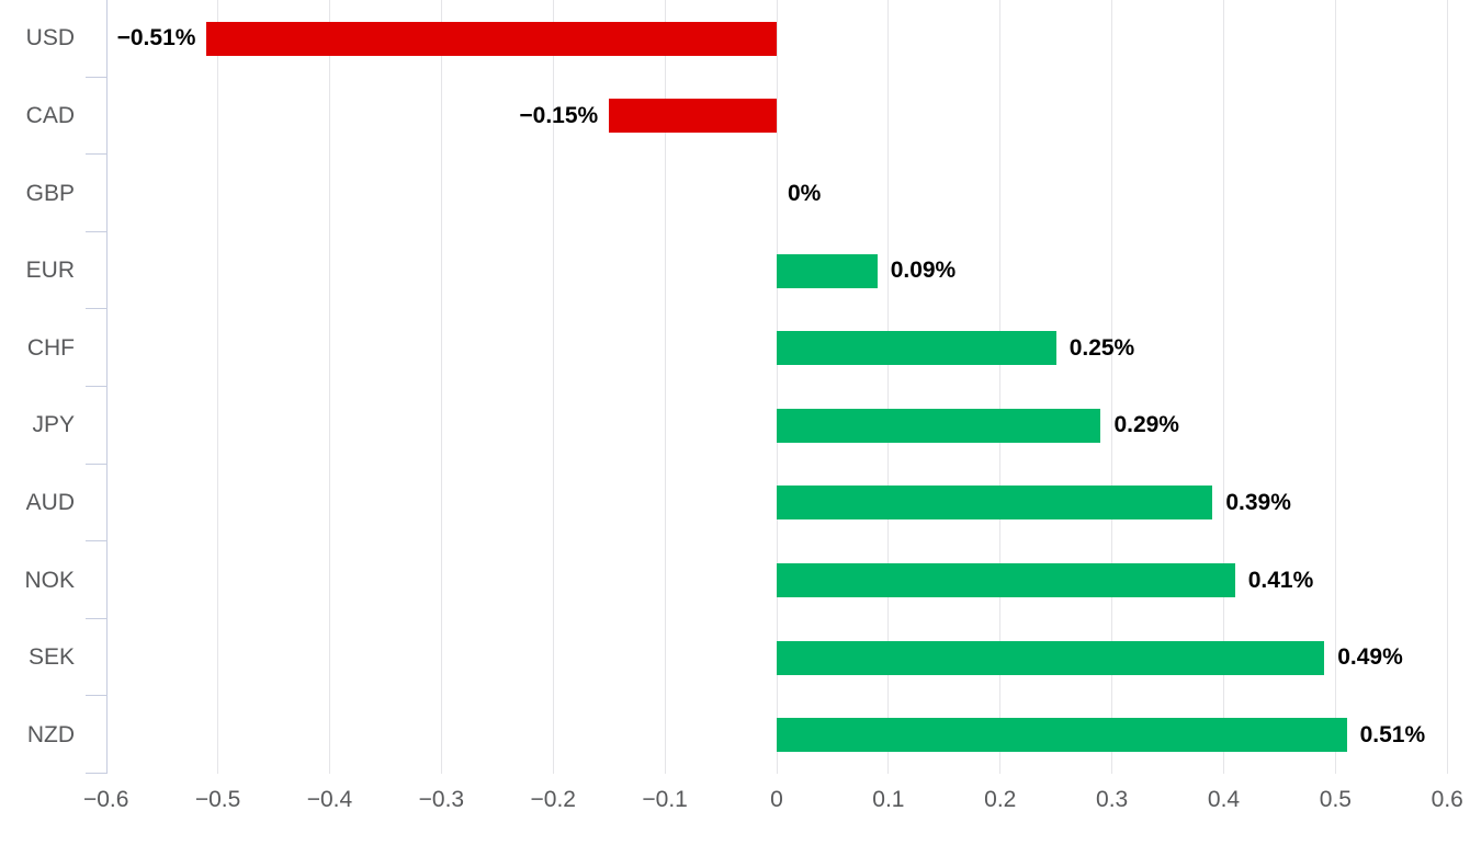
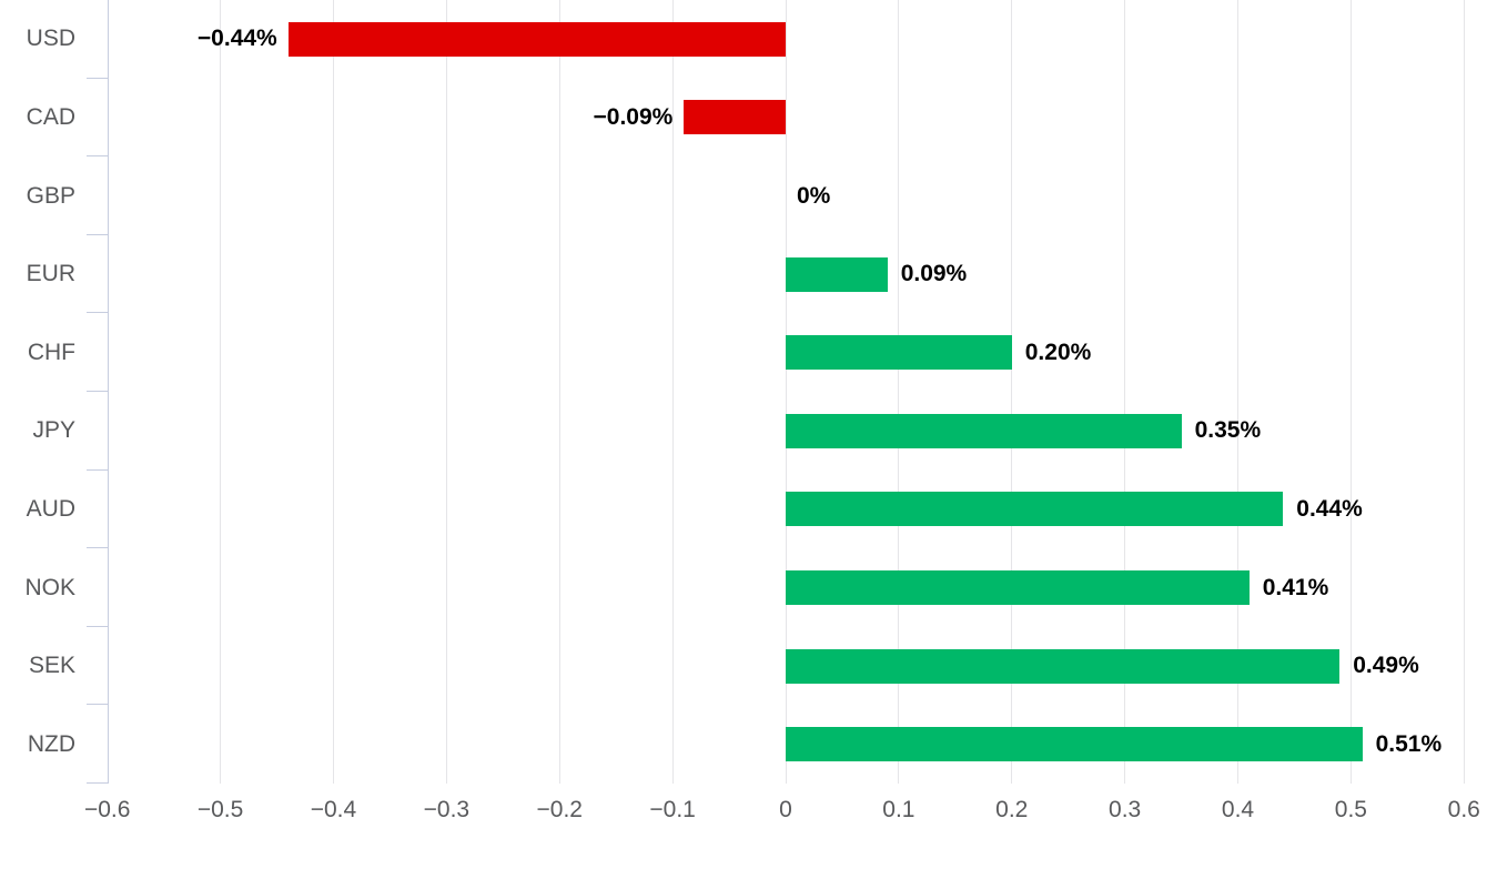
USD: −0.51% -> −0.44%
CAD: −0.15% -> −0.09%
CHF: 0.25% -> 0.20%
JPY: 0.29% -> 0.35%
AUD: 0.39% -> 0.44%
